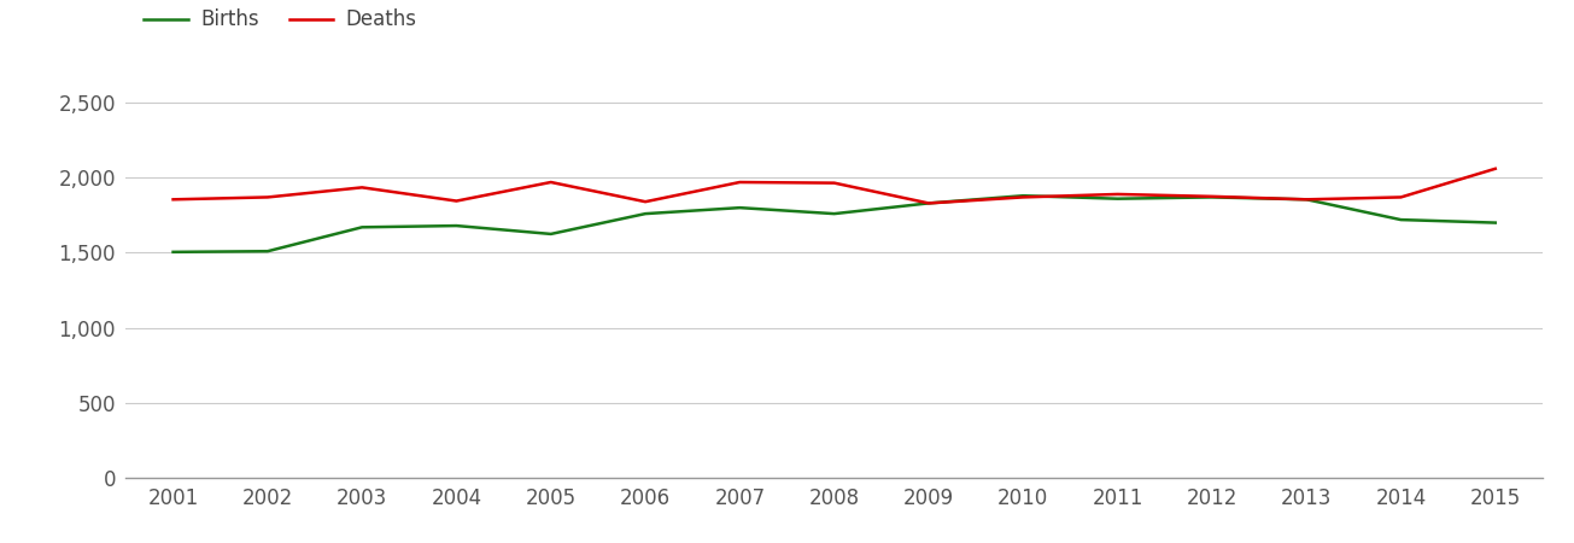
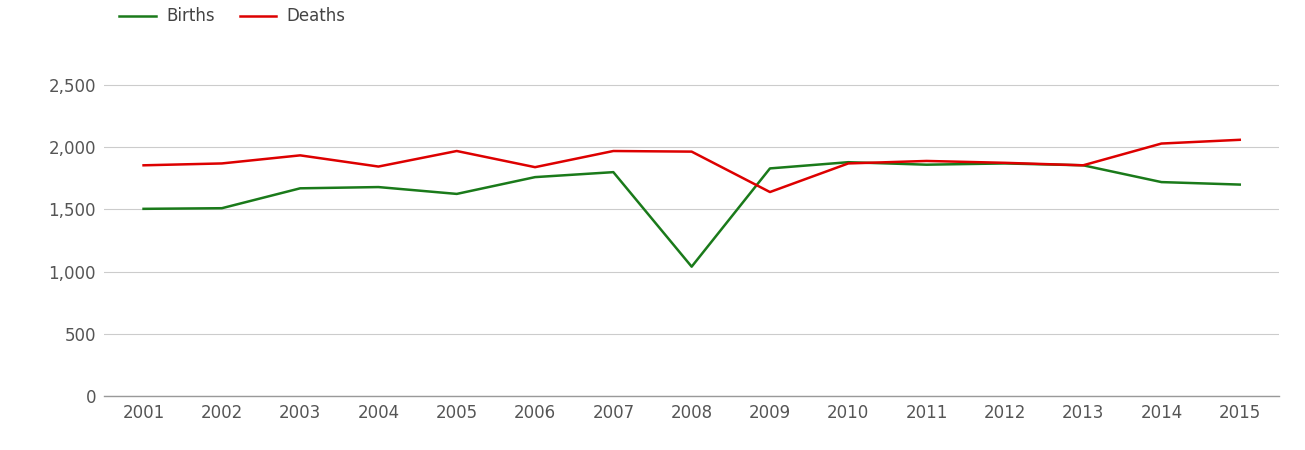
Births/2008: 1,760 -> 1,040
Deaths/2009: 1,830 -> 1,640
Deaths/2014: 1,870 -> 2,030
